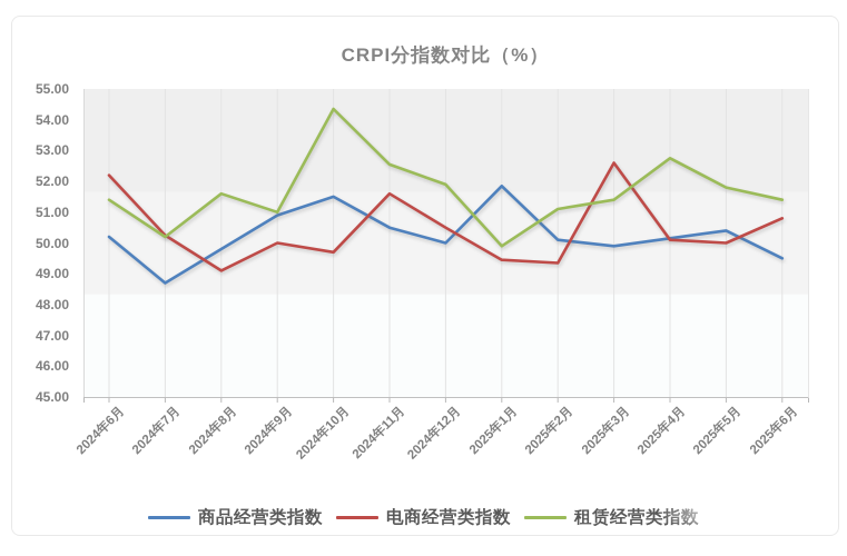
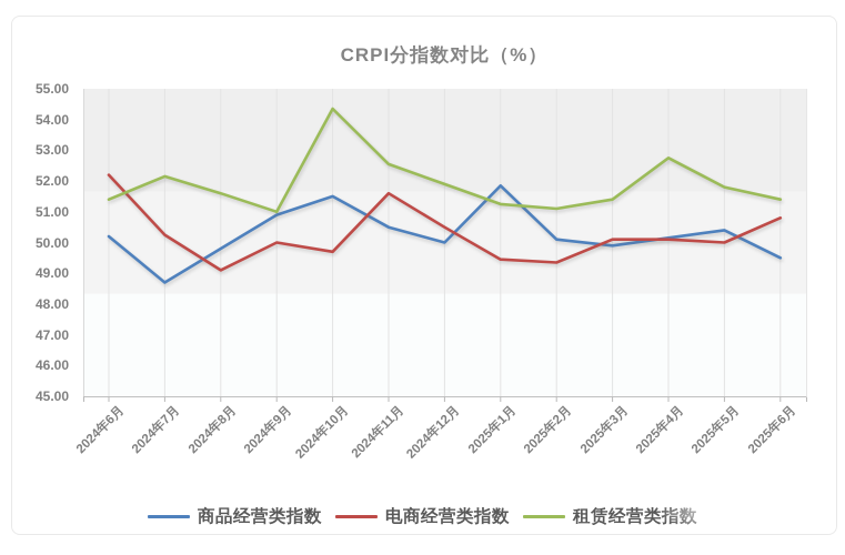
租赁经营类指数/2024年7月: 50.2 -> 52.1
租赁经营类指数/2025年1月: 49.9 -> 51.2
电商经营类指数/2025年3月: 52.6 -> 50.1
